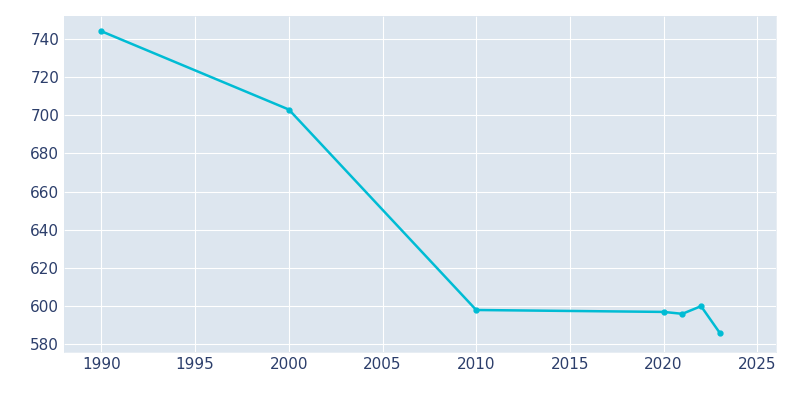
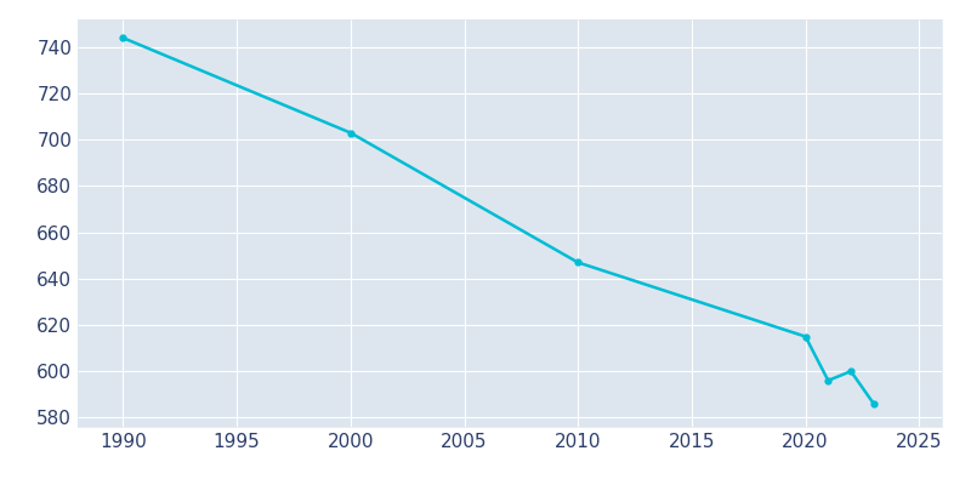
2010: 598 -> 647
2020: 597 -> 615
